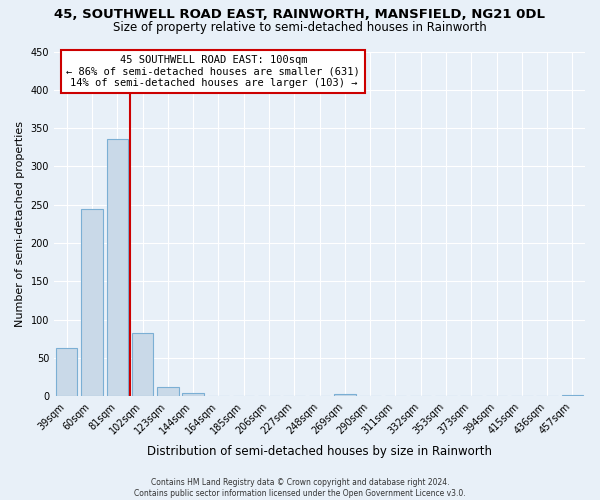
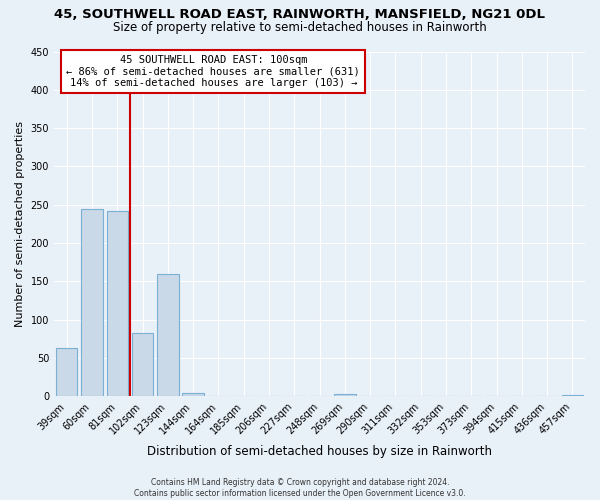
81sqm: 336 -> 242
123sqm: 12 -> 160
